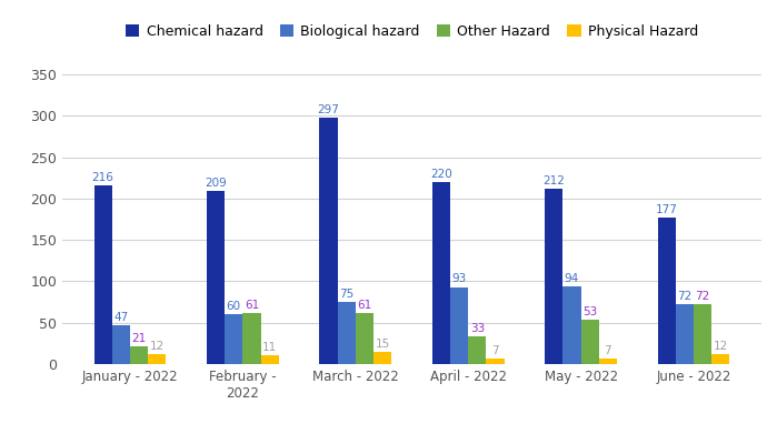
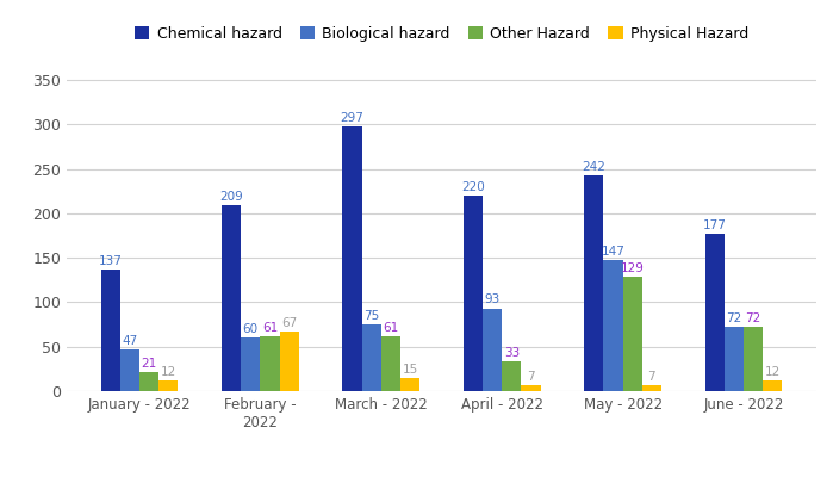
Chemical hazard/January - 2022: 216 -> 137
Physical Hazard/February - 2022: 11 -> 67
Chemical hazard/May - 2022: 212 -> 242
Biological hazard/May - 2022: 94 -> 147
Other Hazard/May - 2022: 53 -> 129
